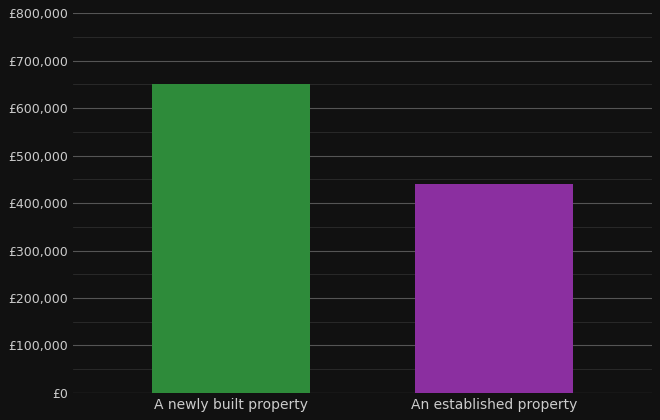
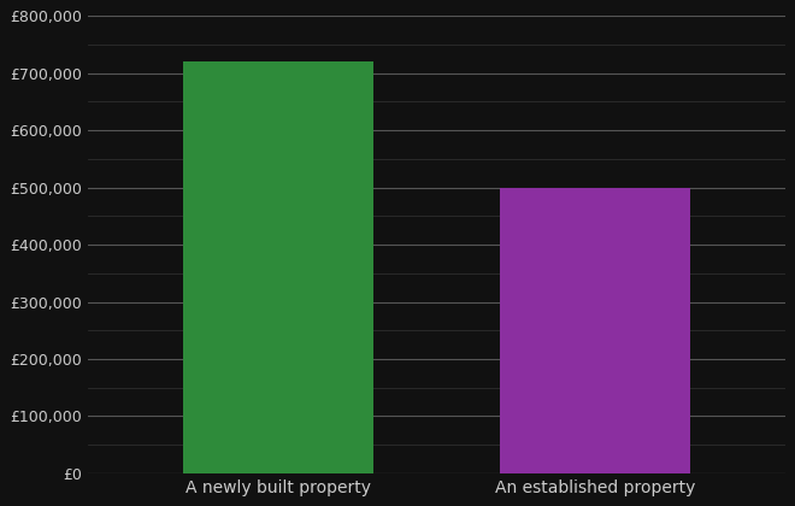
A newly built property: £650,000 -> £720,000
An established property: £440,000 -> £500,000
